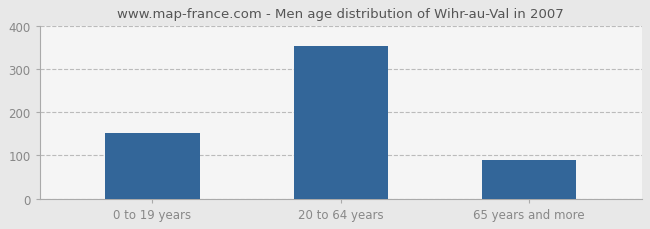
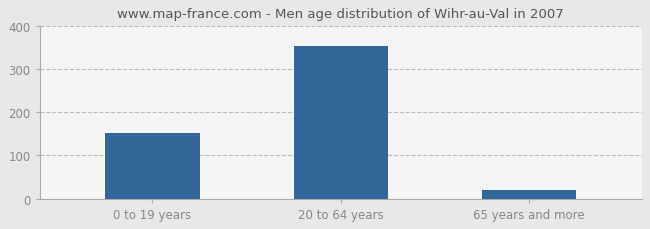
65 years and more: 90 -> 20
